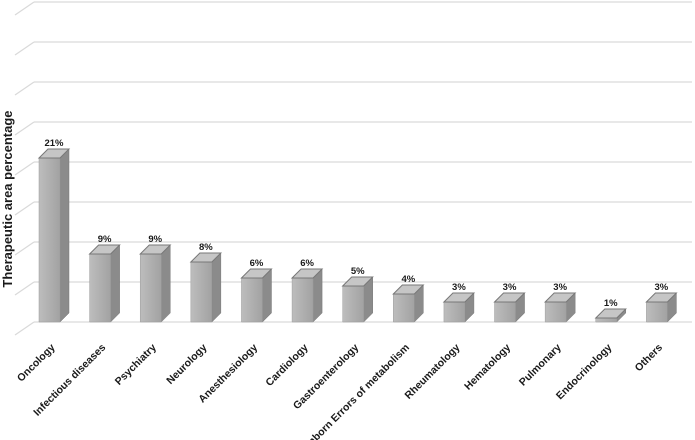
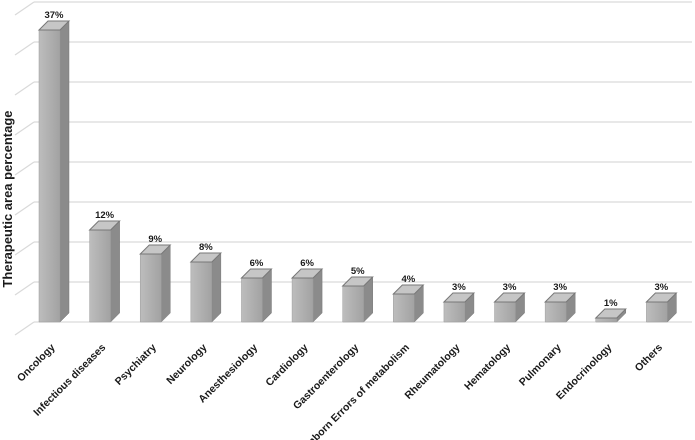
Oncology: 21% -> 37%
Infectious diseases: 9% -> 12%
